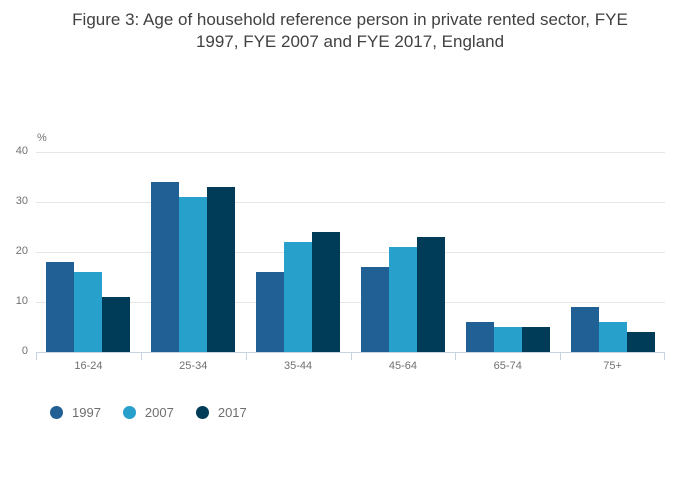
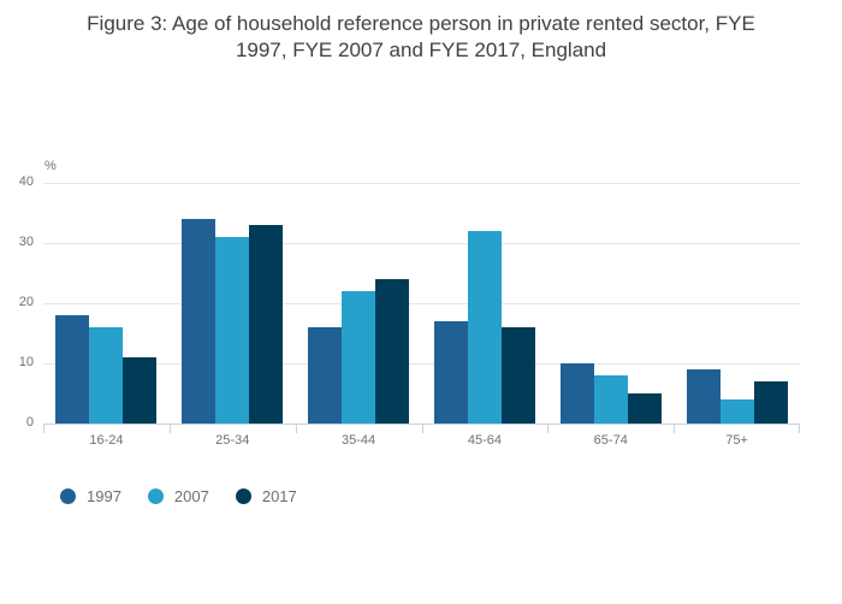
2007/45-64: 21 -> 32
2017/45-64: 23 -> 16
1997/65-74: 6 -> 10
2007/65-74: 5 -> 8
2007/75+: 6 -> 4
2017/75+: 4 -> 7
